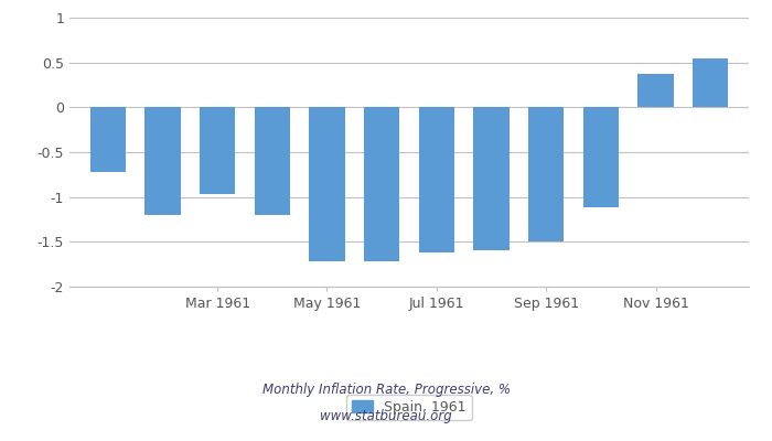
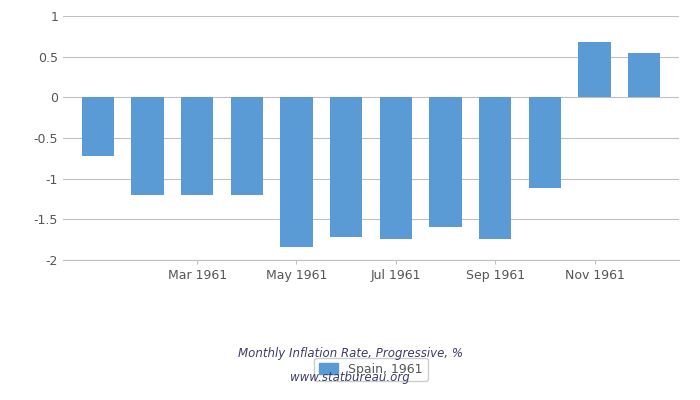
Mar 1961: -0.97 -> -1.20
May 1961: -1.72 -> -1.84
Jul 1961: -1.62 -> -1.74
Sep 1961: -1.50 -> -1.74
Nov 1961: 0.37 -> 0.68
